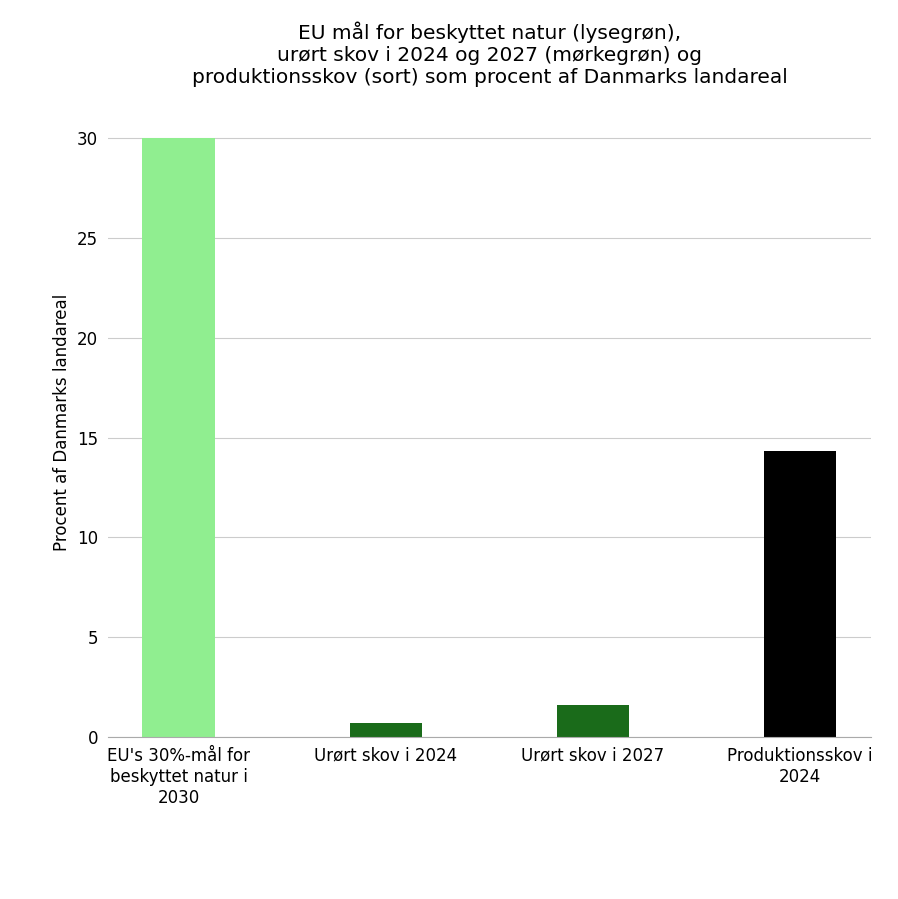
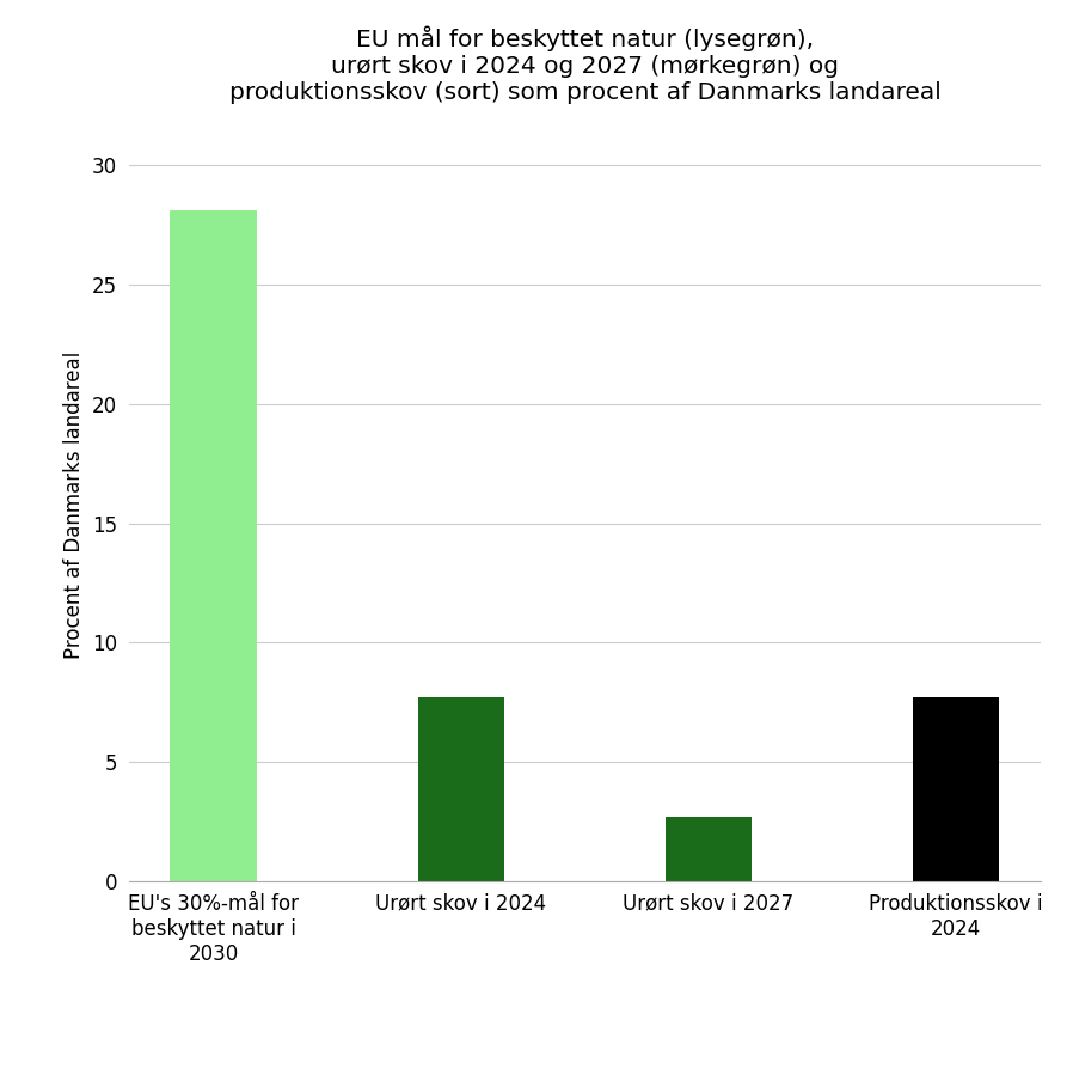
EU's 30%-mål for beskyttet natur i 2030: 30.0 -> 28.1
Urørt skov i 2024: 0.7 -> 7.7
Urørt skov i 2027: 1.6 -> 2.7
Produktionsskov i 2024: 14.3 -> 7.7
